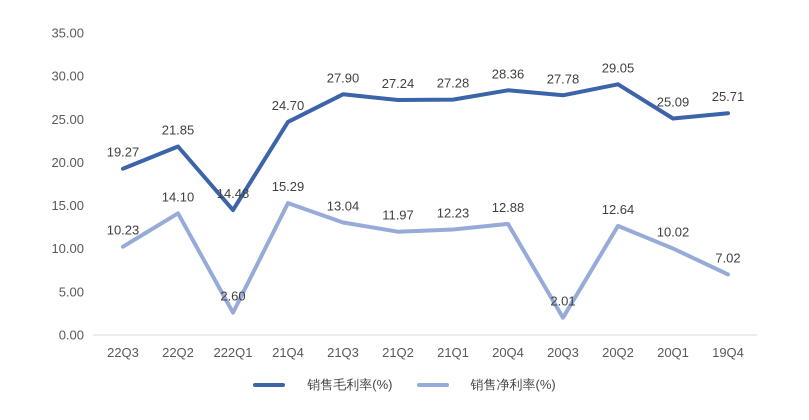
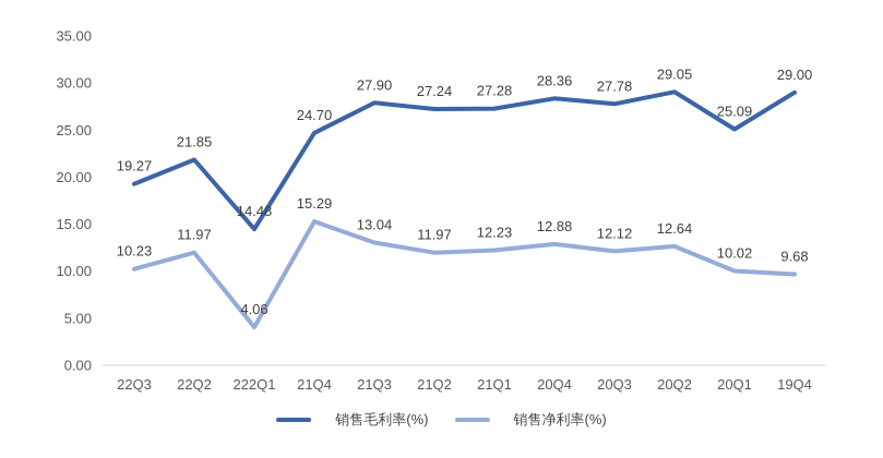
销售净利率(%)/22Q2: 14.10 -> 11.97
销售净利率(%)/222Q1: 2.60 -> 4.06
销售净利率(%)/20Q3: 2.01 -> 12.12
销售毛利率(%)/19Q4: 25.71 -> 29.00
销售净利率(%)/19Q4: 7.02 -> 9.68
